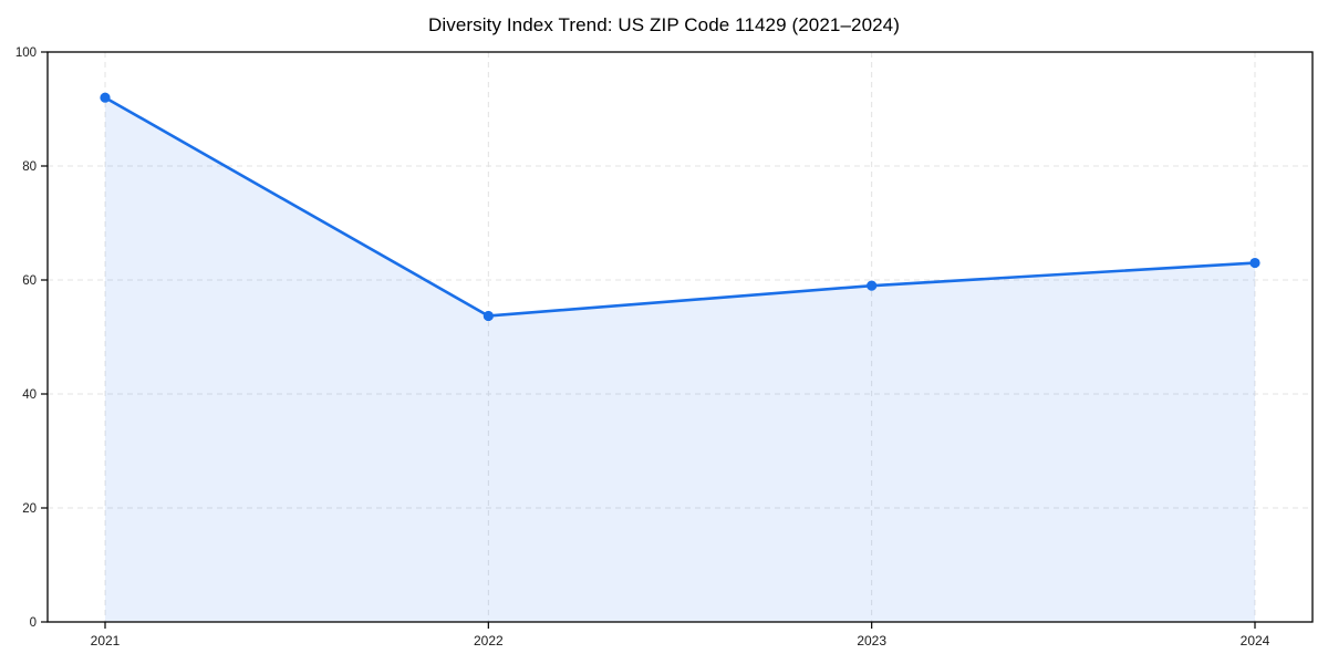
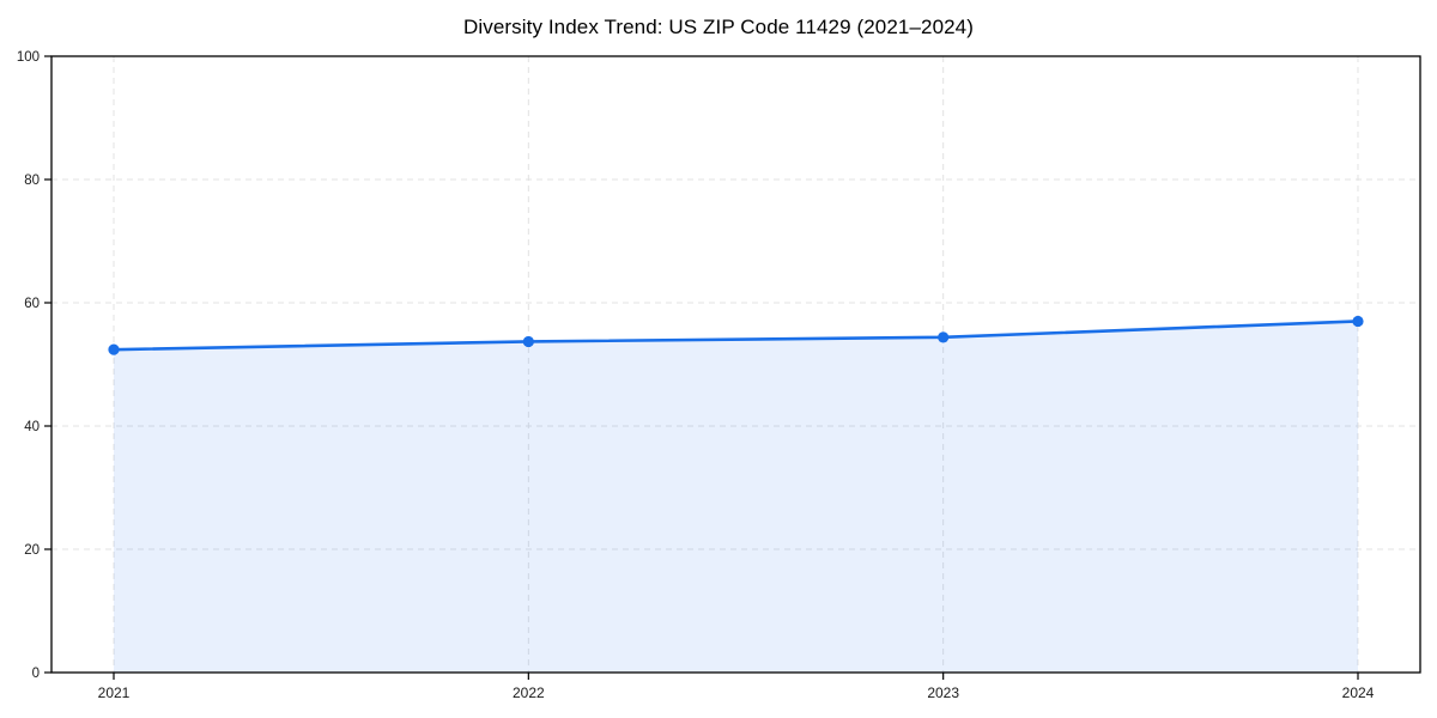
2021: 92 -> 52
2023: 59 -> 54
2024: 63 -> 57
